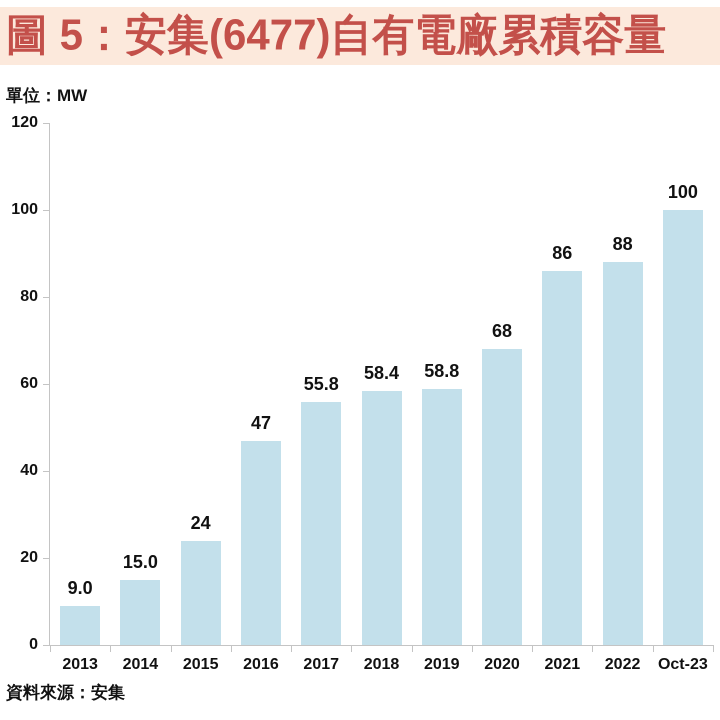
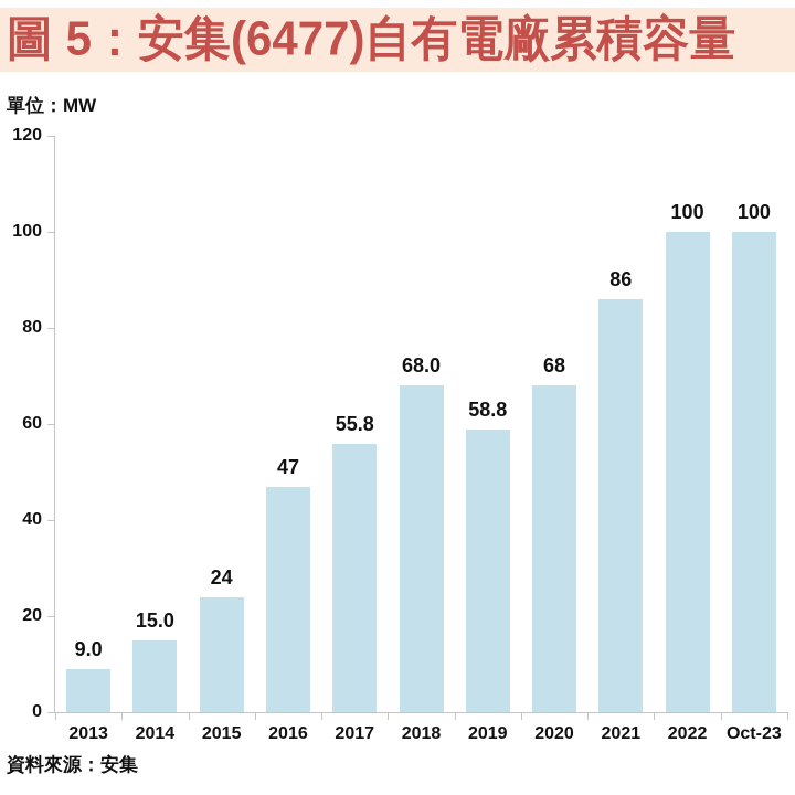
2018: 58.4 -> 68.0
2022: 88 -> 100
